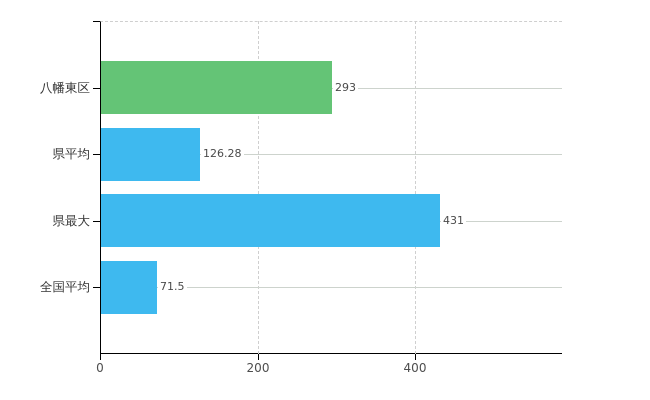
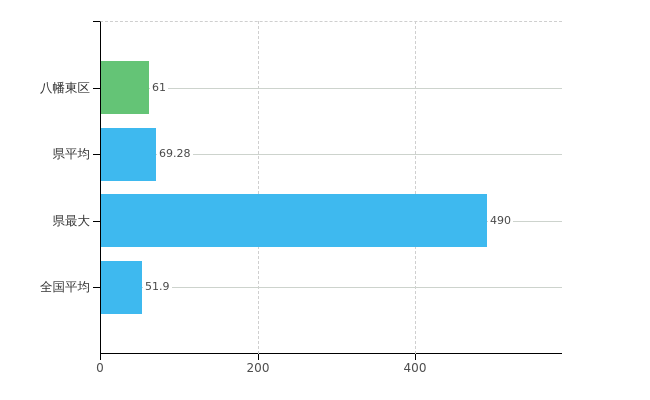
八幡東区: 293 -> 61
県平均: 126.28 -> 69.28
県最大: 431 -> 490
全国平均: 71.5 -> 51.9
